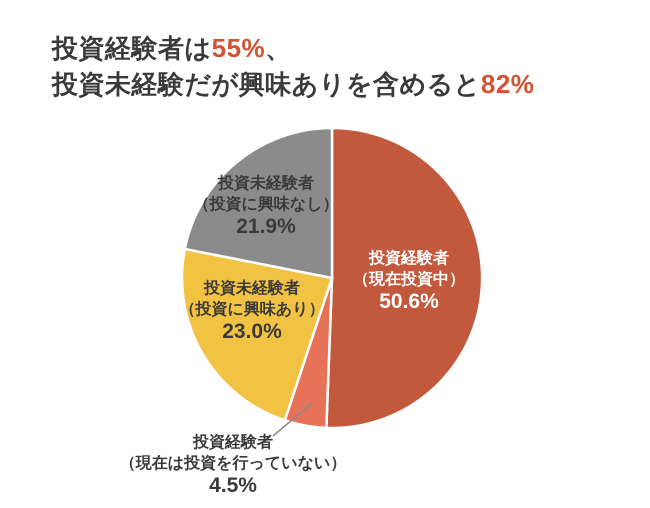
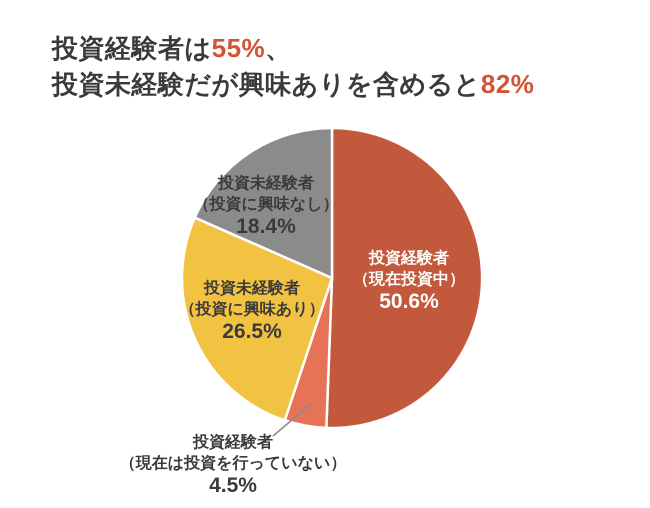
投資未経験者（投資に興味あり）: 23.0% -> 26.5%
投資未経験者（投資に興味なし）: 21.9% -> 18.4%
